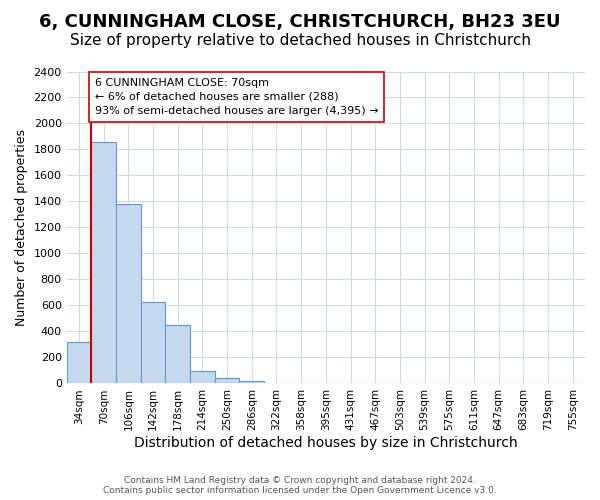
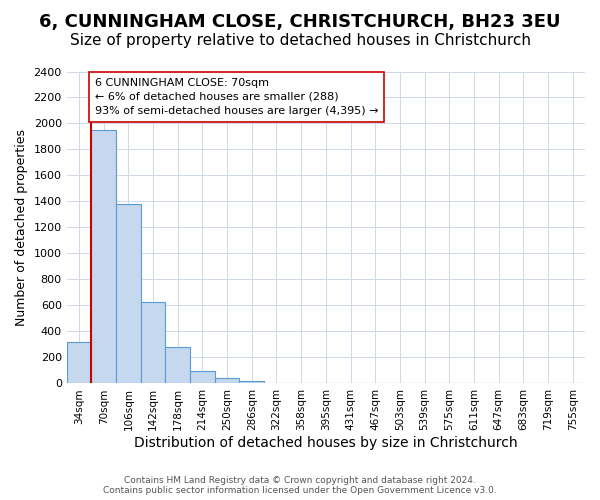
70sqm: 1860 -> 1950
178sqm: 450 -> 280
